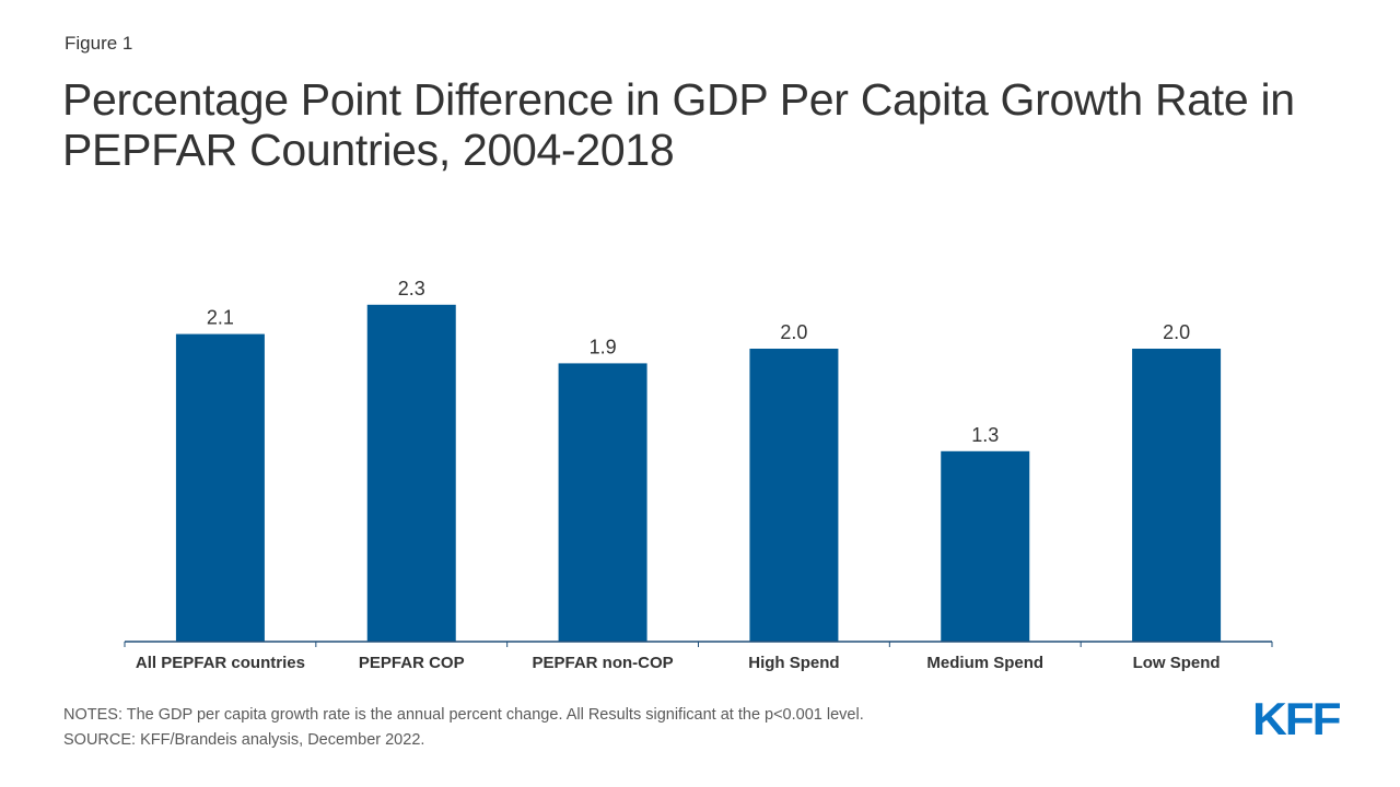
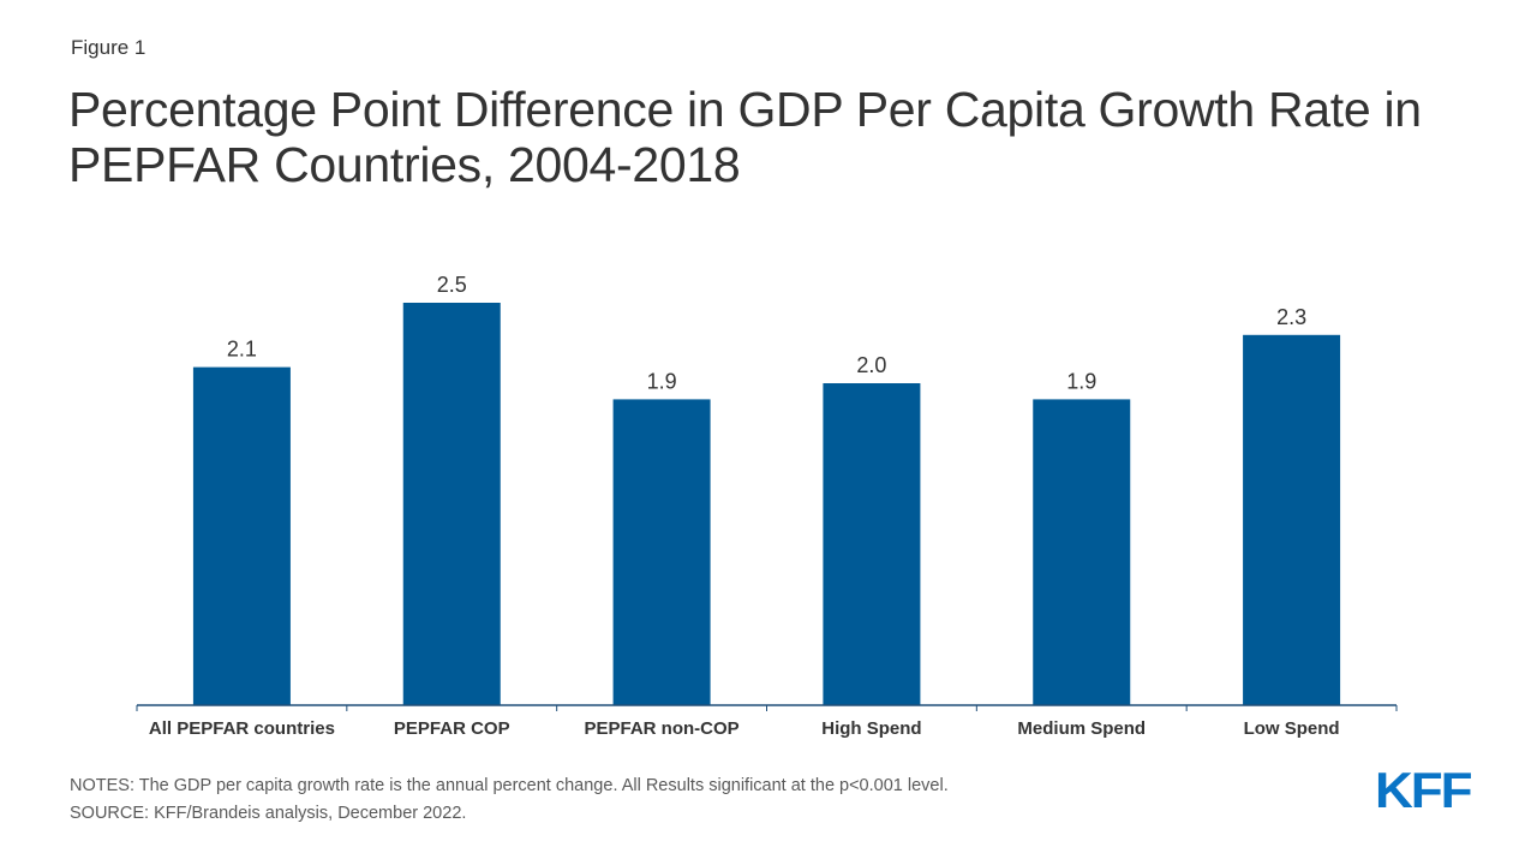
PEPFAR COP: 2.3 -> 2.5
Medium Spend: 1.3 -> 1.9
Low Spend: 2.0 -> 2.3
